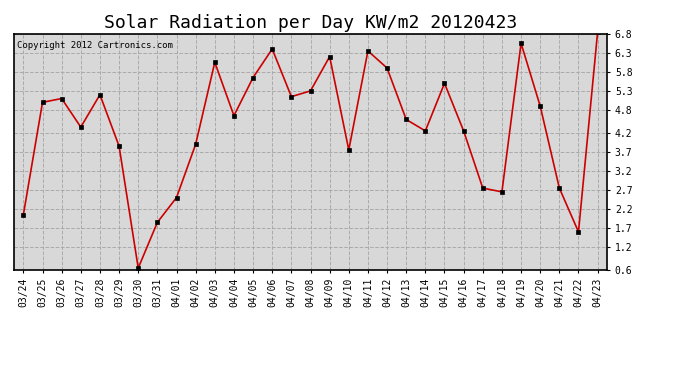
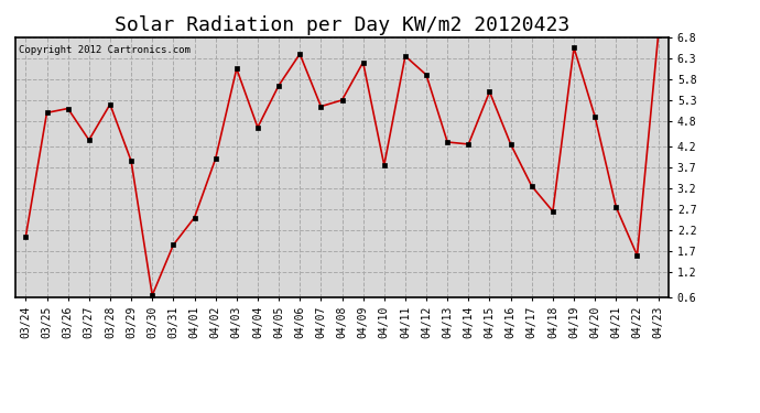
04/13: 4.55 -> 4.30
04/17: 2.75 -> 3.25
